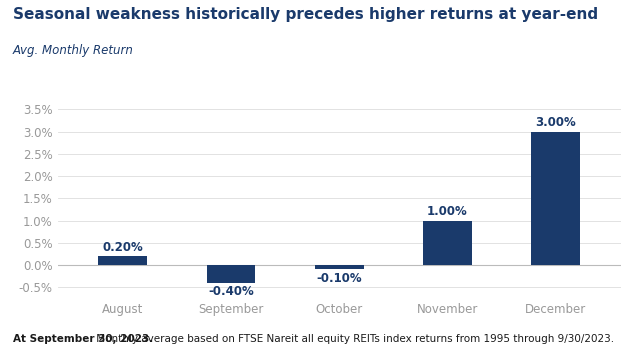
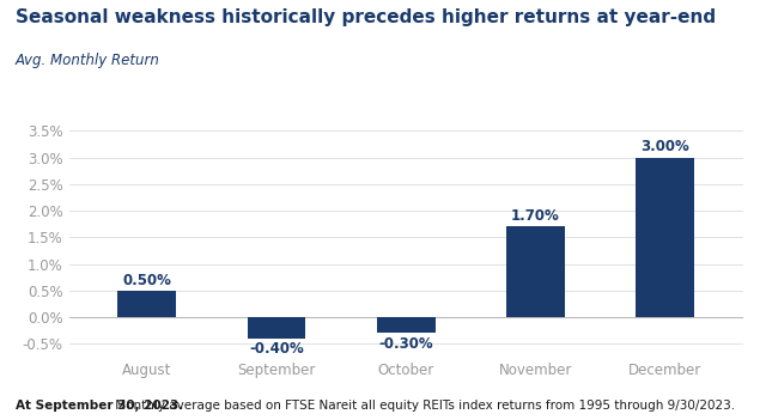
August: 0.20% -> 0.50%
October: -0.10% -> -0.30%
November: 1.00% -> 1.70%
